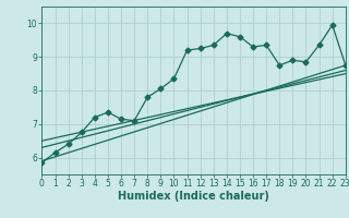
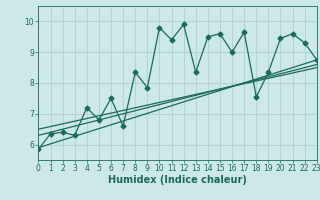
1: 6.15 -> 6.35
3: 6.75 -> 6.30
5: 7.35 -> 6.80
6: 7.15 -> 7.50
7: 7.10 -> 6.60
8: 7.80 -> 8.35
9: 8.05 -> 7.85
10: 8.35 -> 9.80
11: 9.20 -> 9.40
12: 9.25 -> 9.90
13: 9.35 -> 8.35
14: 9.70 -> 9.50
16: 9.30 -> 9.00
17: 9.35 -> 9.65
18: 8.75 -> 7.55
19: 8.90 -> 8.35
20: 8.85 -> 9.45
21: 9.35 -> 9.60
22: 9.95 -> 9.30
